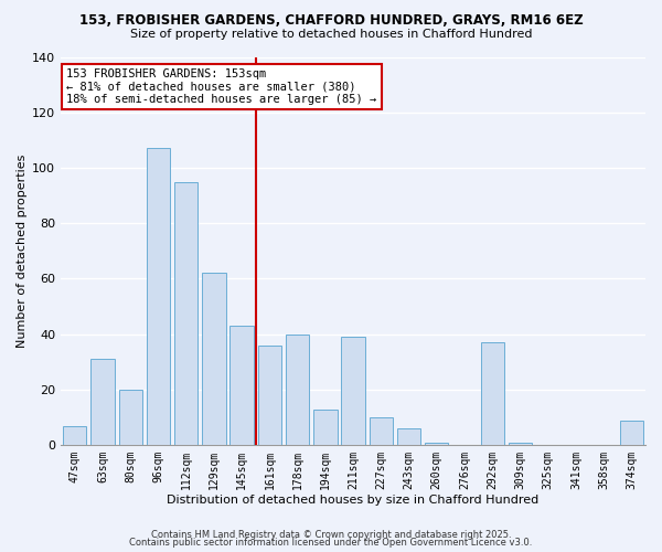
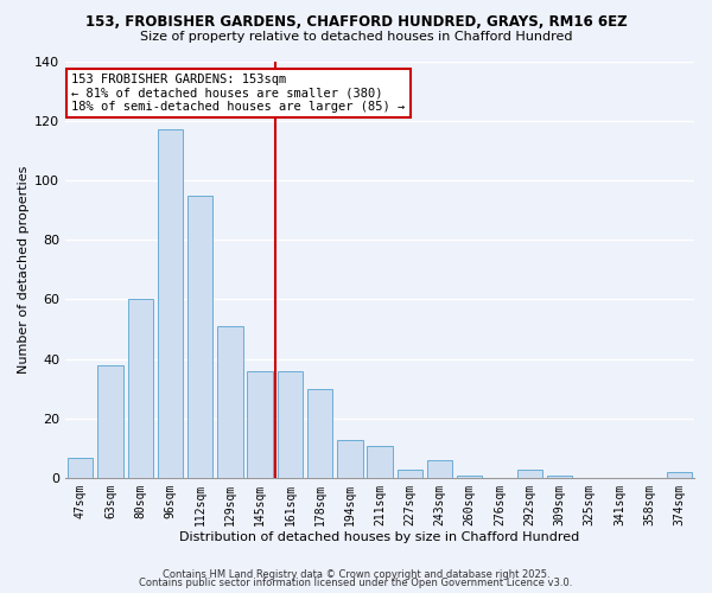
63sqm: 31 -> 38
80sqm: 20 -> 60
96sqm: 107 -> 117
129sqm: 62 -> 51
145sqm: 43 -> 36
178sqm: 40 -> 30
211sqm: 39 -> 11
227sqm: 10 -> 3
292sqm: 37 -> 3
374sqm: 9 -> 2
